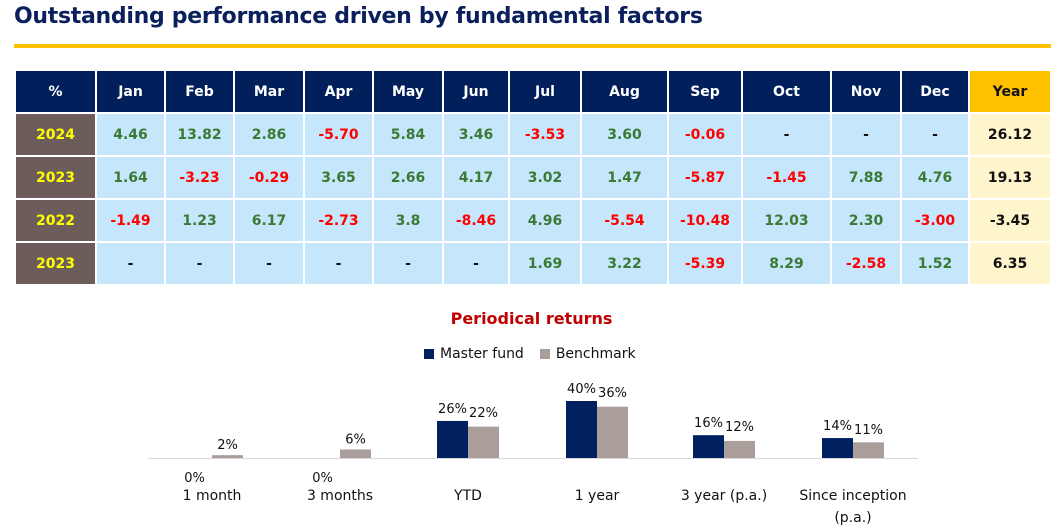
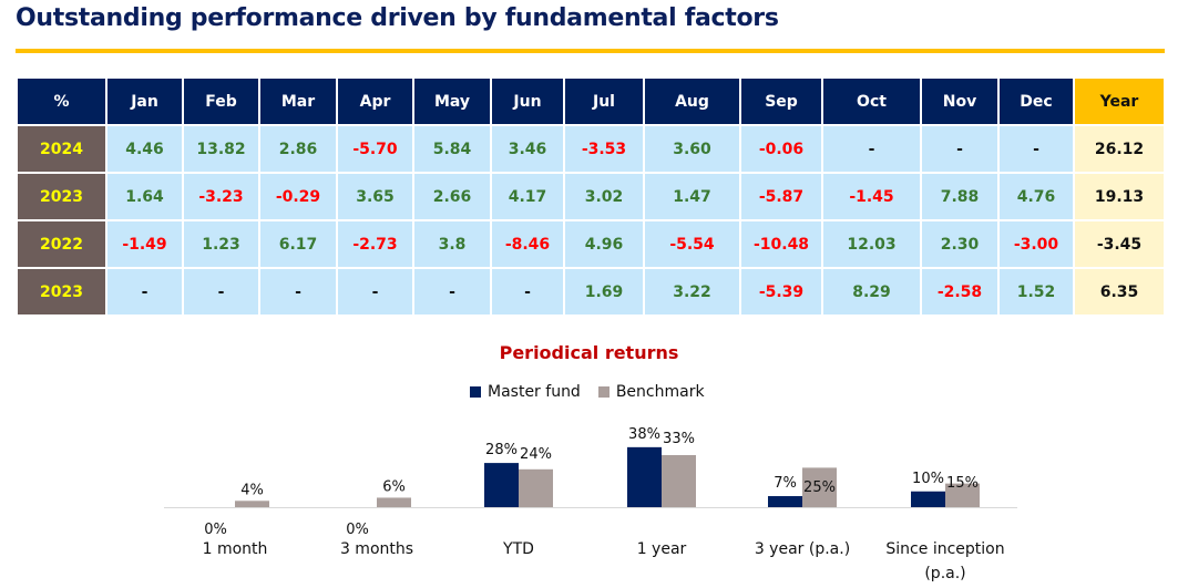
Benchmark/1 month: 2% -> 4%
Master fund/YTD: 26% -> 28%
Benchmark/YTD: 22% -> 24%
Master fund/1 year: 40% -> 38%
Benchmark/1 year: 36% -> 33%
Master fund/3 year (p.a.): 16% -> 7%
Benchmark/3 year (p.a.): 12% -> 25%
Master fund/Since inception (p.a.): 14% -> 10%
Benchmark/Since inception (p.a.): 11% -> 15%
